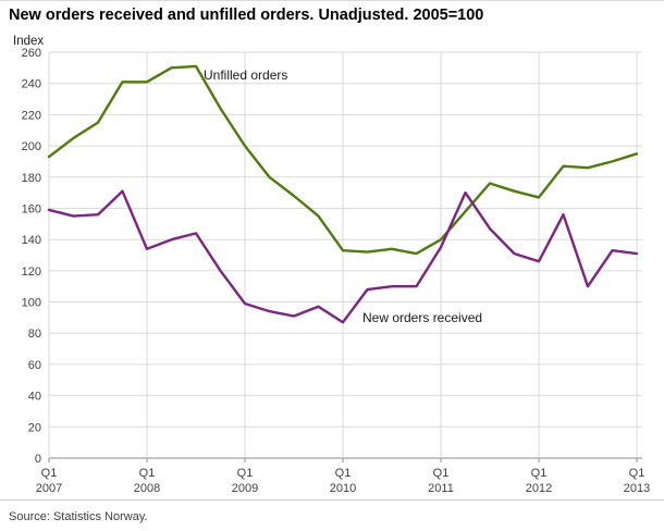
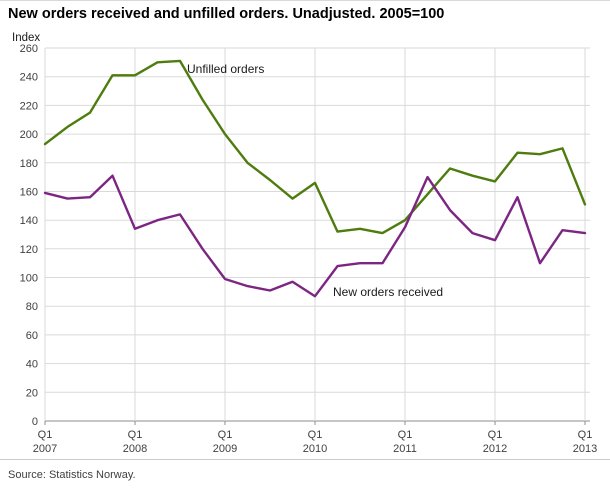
Unfilled orders/Q1 2010: 133 -> 166
Unfilled orders/Q1 2013: 195 -> 151
